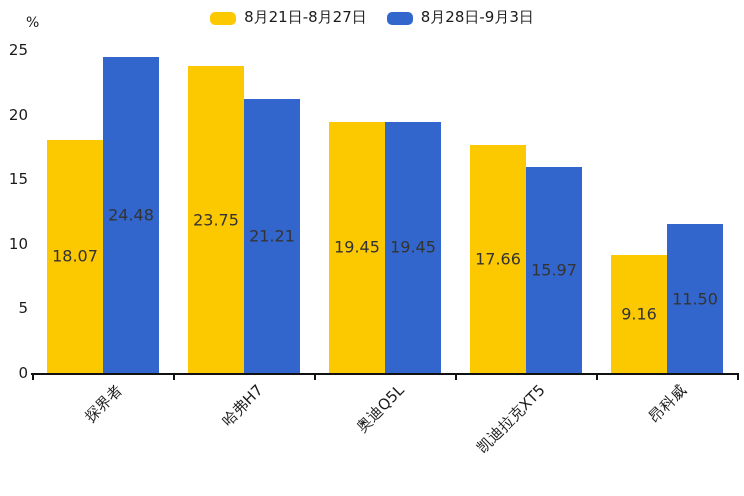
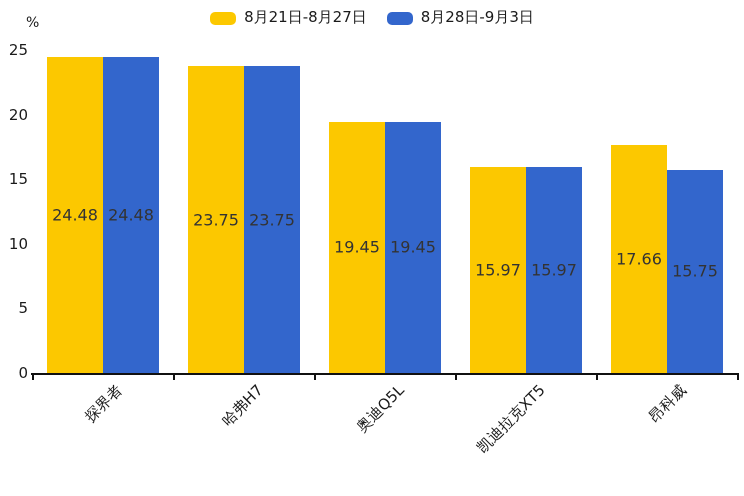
8月21日-8月27日/探界者: 18.07 -> 24.48
8月28日-9月3日/哈弗H7: 21.21 -> 23.75
8月21日-8月27日/凯迪拉克XT5: 17.66 -> 15.97
8月21日-8月27日/昂科威: 9.16 -> 17.66
8月28日-9月3日/昂科威: 11.50 -> 15.75
